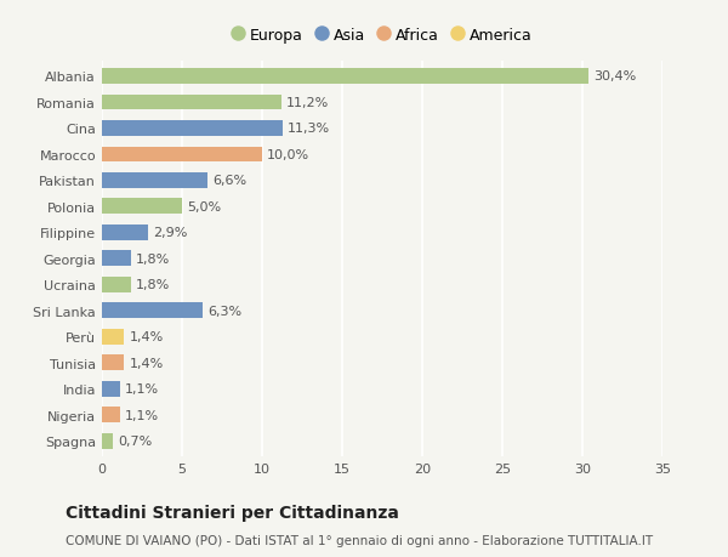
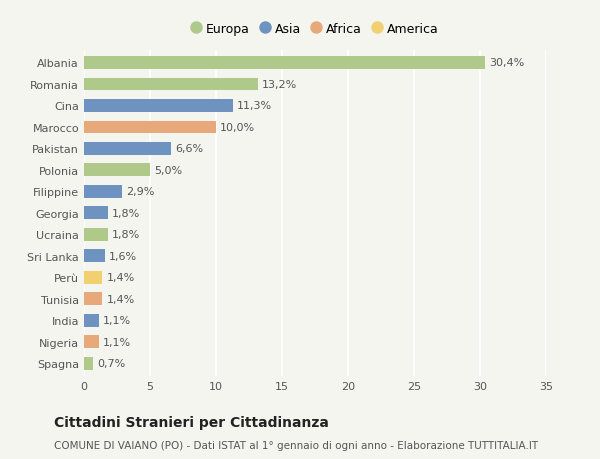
Romania: 11,2% -> 13,2%
Sri Lanka: 6,3% -> 1,6%
